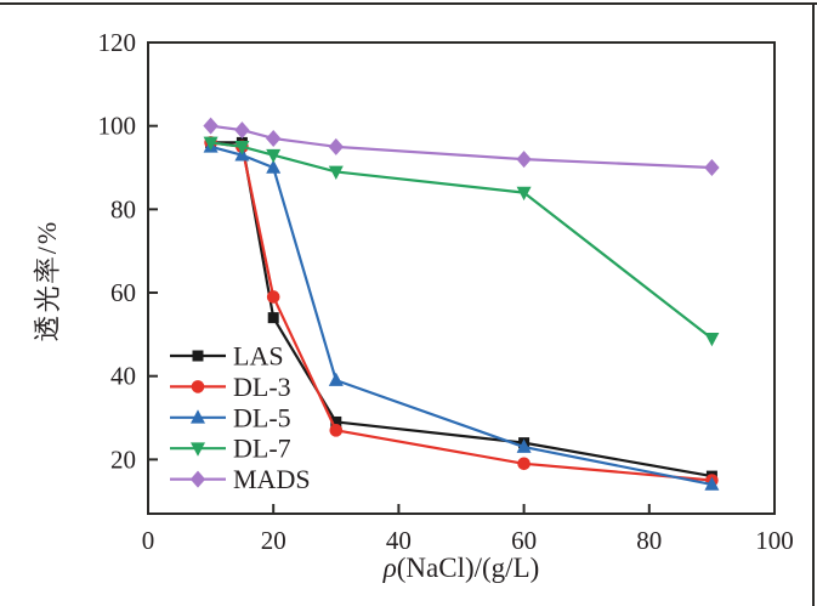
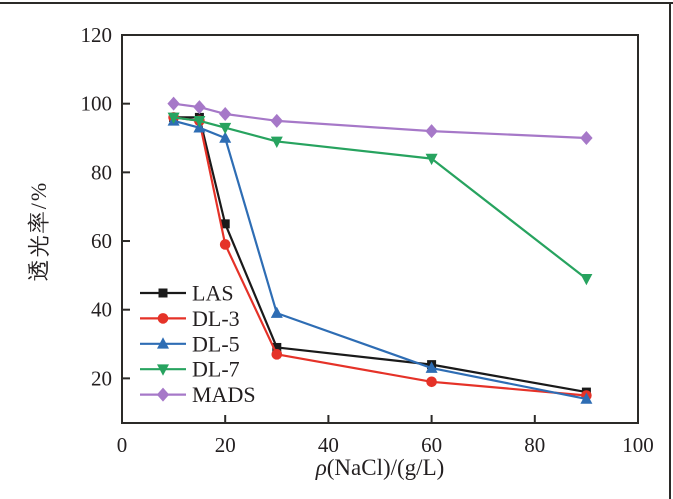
LAS/20: 54 -> 65
